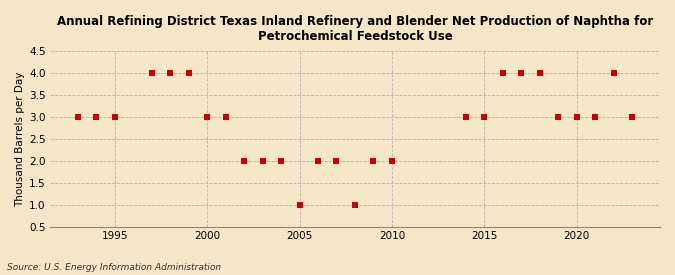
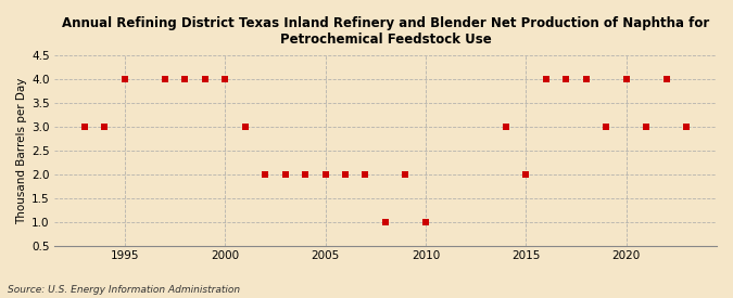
1995: 3 -> 4
2000: 3 -> 4
2005: 1 -> 2
2010: 2 -> 1
2015: 3 -> 2
2020: 3 -> 4
